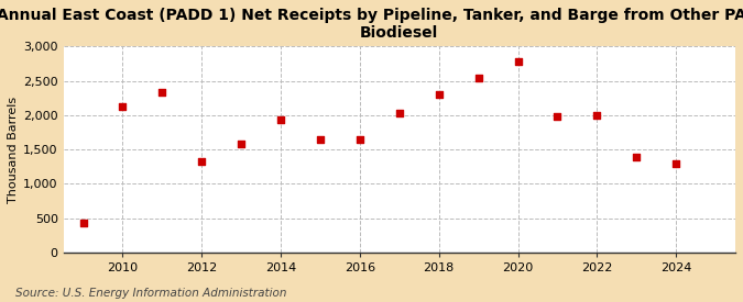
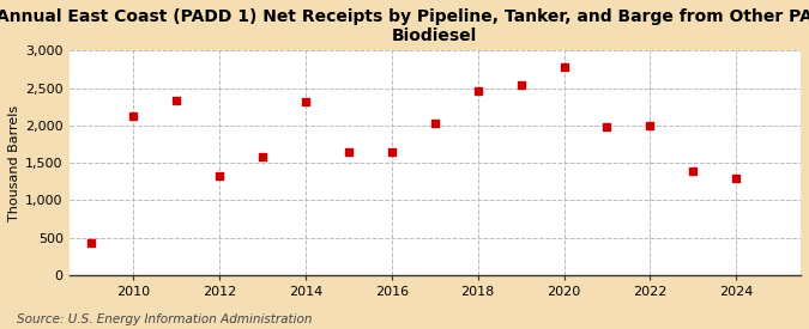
2014: 1,940 -> 2,320
2018: 2,300 -> 2,470
